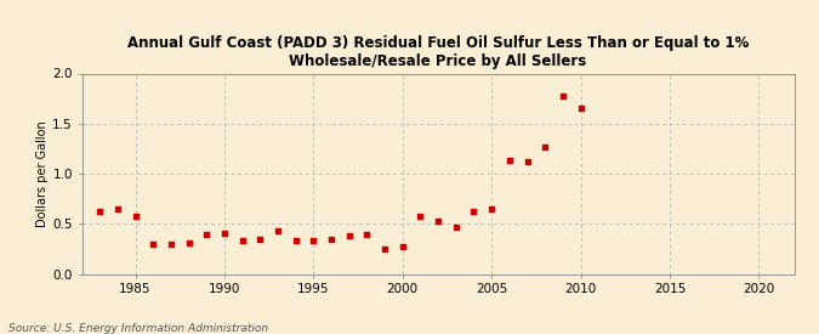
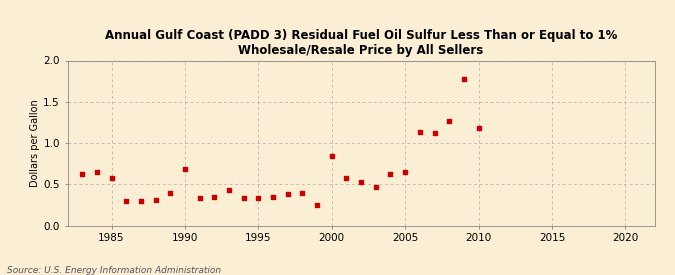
1990: 0.41 -> 0.68
2000: 0.27 -> 0.84
2010: 1.65 -> 1.18
